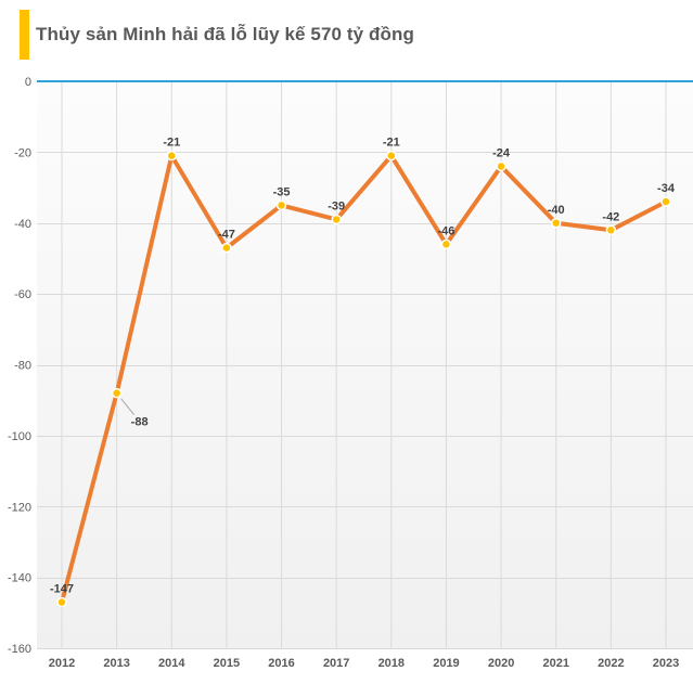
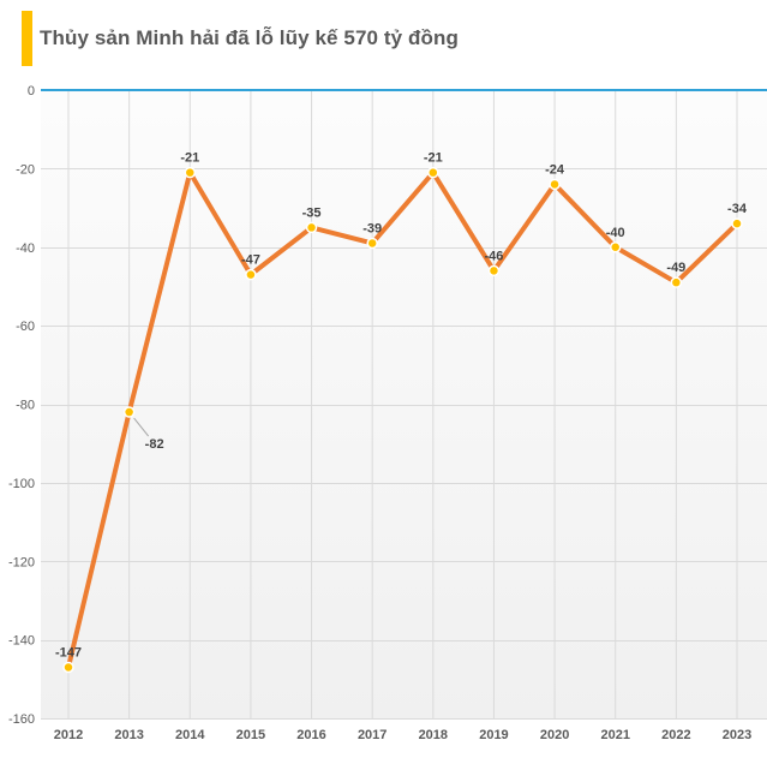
2013: -88 -> -82
2022: -42 -> -49
